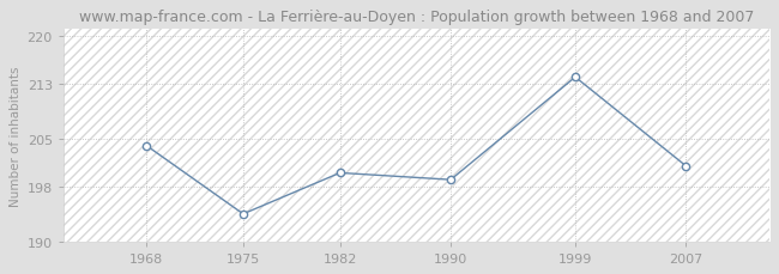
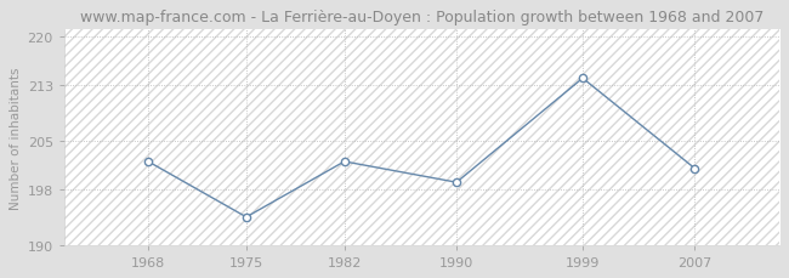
1968: 204 -> 202
1982: 200 -> 202
